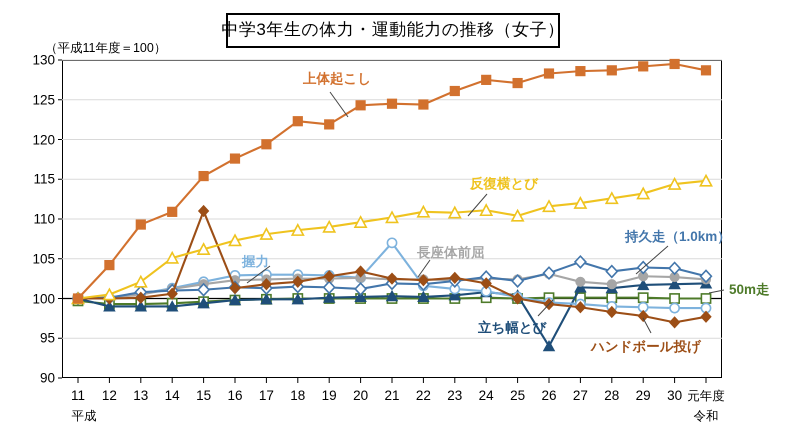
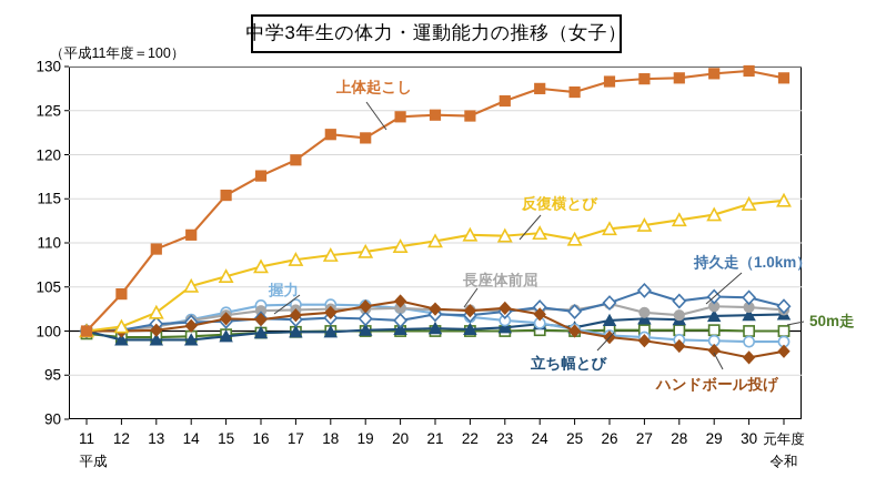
ハンドボール投げ/15: 111 -> 101
握力/21: 107 -> 102
立ち幅とび/26: 94 -> 101
